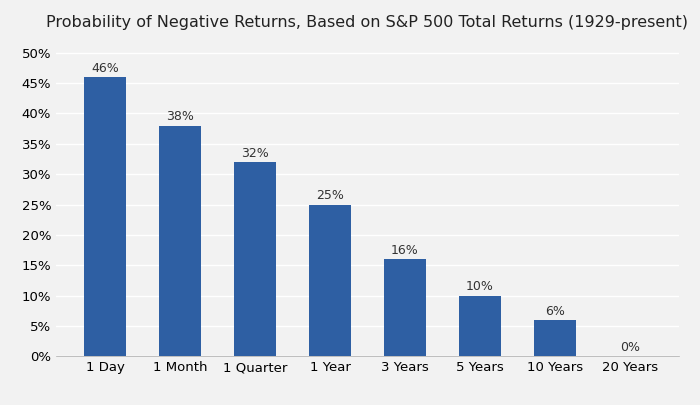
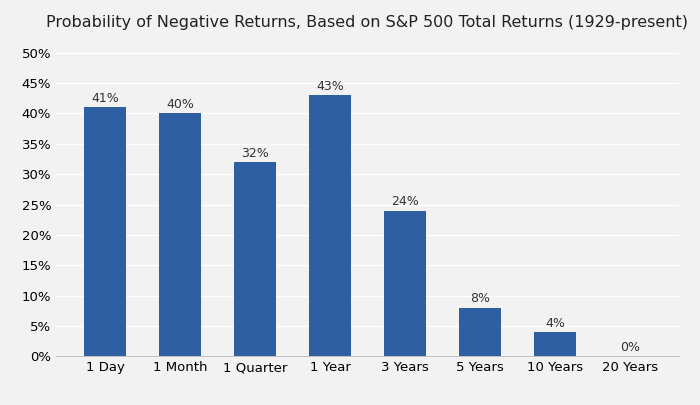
1 Day: 46% -> 41%
1 Month: 38% -> 40%
1 Year: 25% -> 43%
3 Years: 16% -> 24%
5 Years: 10% -> 8%
10 Years: 6% -> 4%
